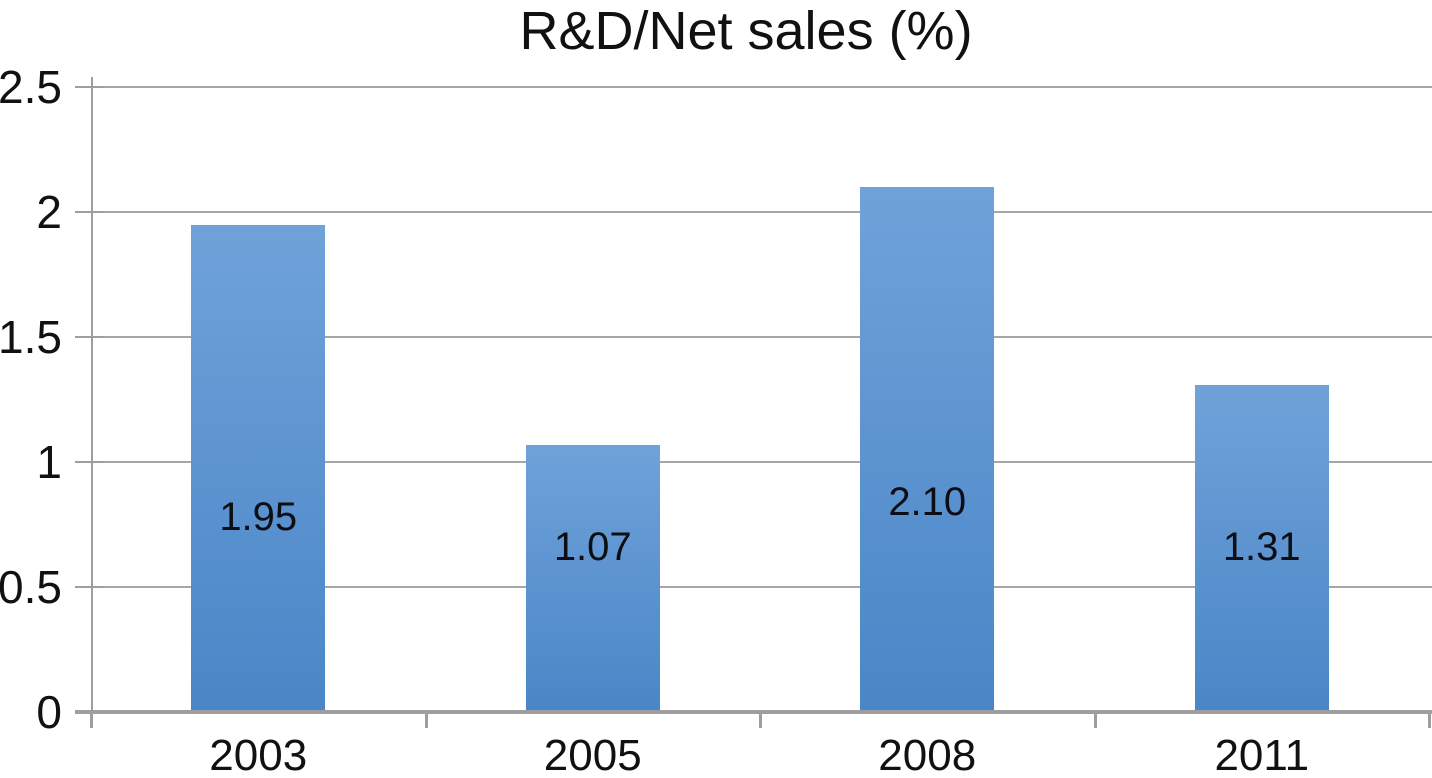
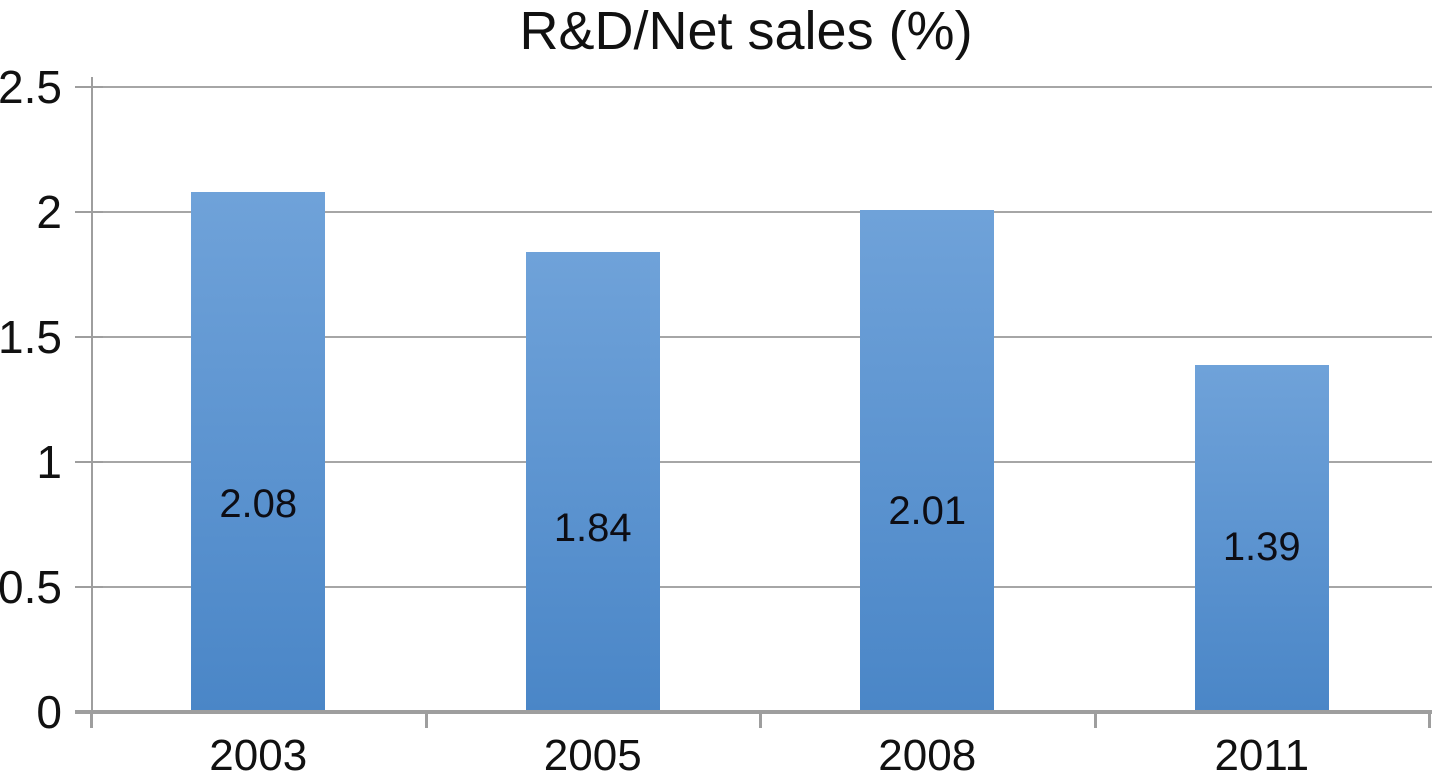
2003: 1.95 -> 2.08
2005: 1.07 -> 1.84
2008: 2.10 -> 2.01
2011: 1.31 -> 1.39
